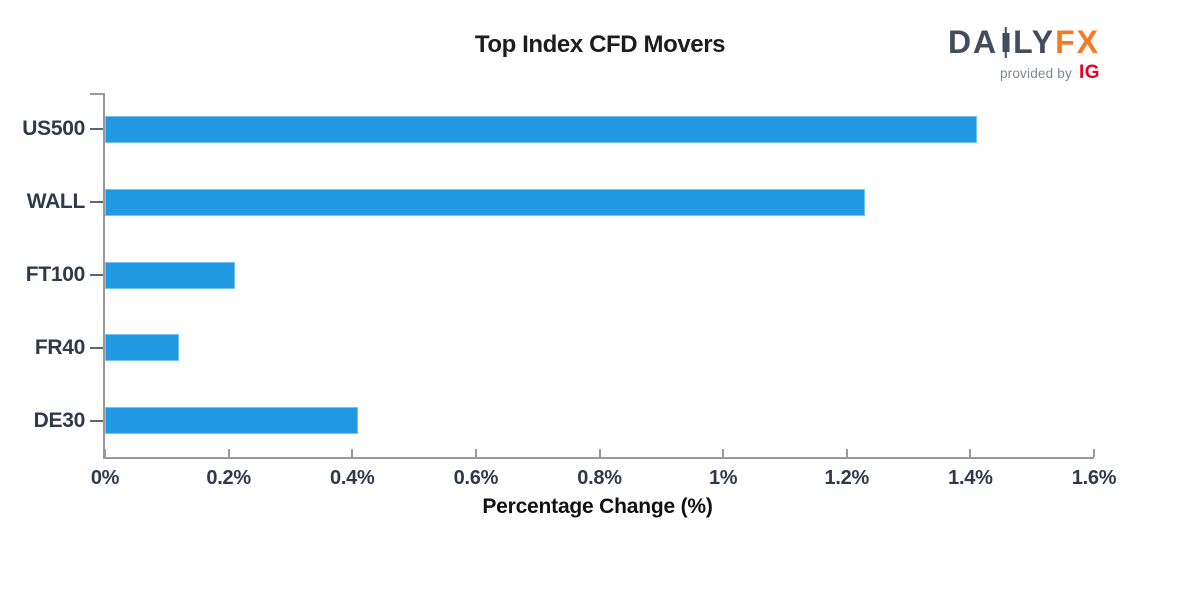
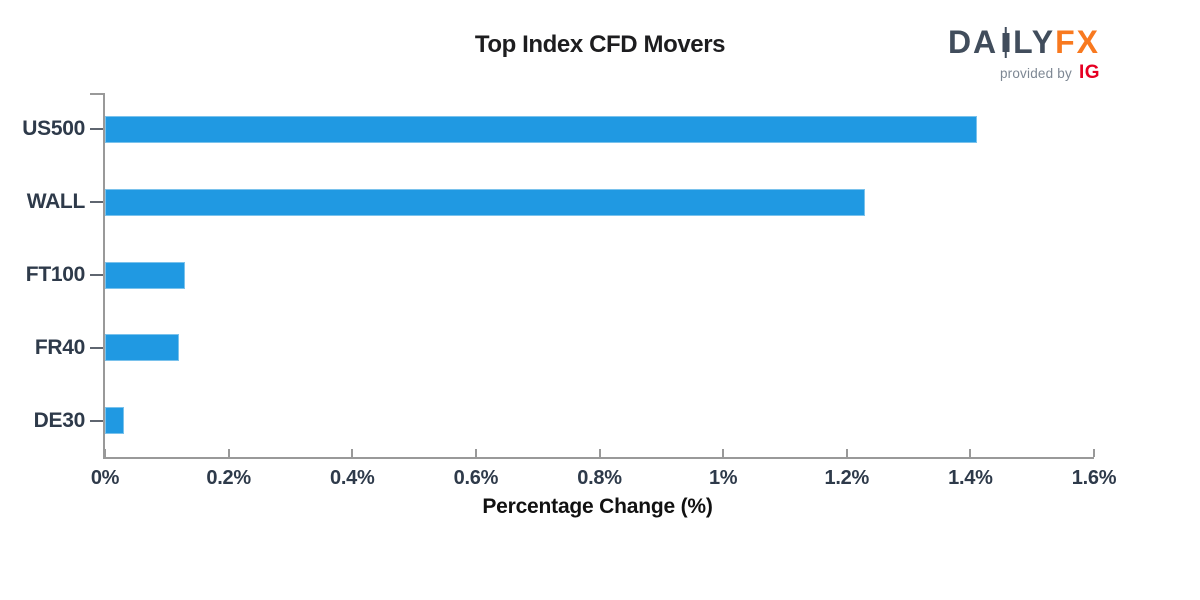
FT100: 0.21% -> 0.13%
DE30: 0.41% -> 0.03%
